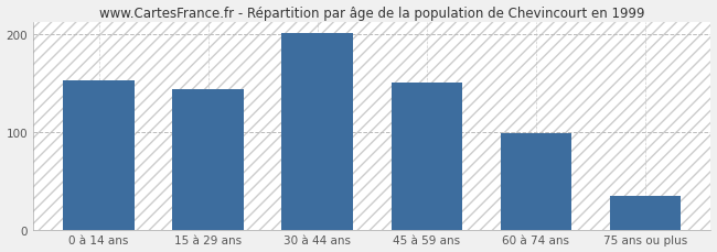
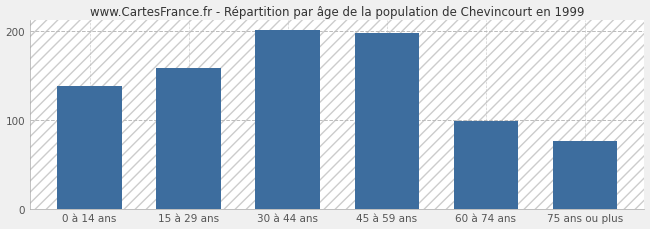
0 à 14 ans: 152 -> 138
15 à 29 ans: 143 -> 158
45 à 59 ans: 150 -> 198
75 ans ou plus: 34 -> 76
